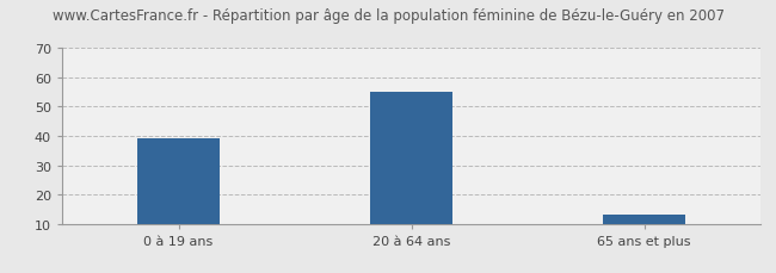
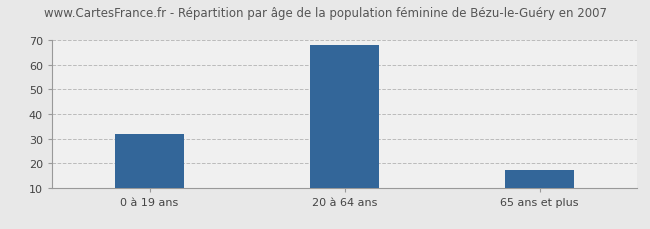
0 à 19 ans: 39 -> 32
20 à 64 ans: 55 -> 68
65 ans et plus: 13 -> 17
